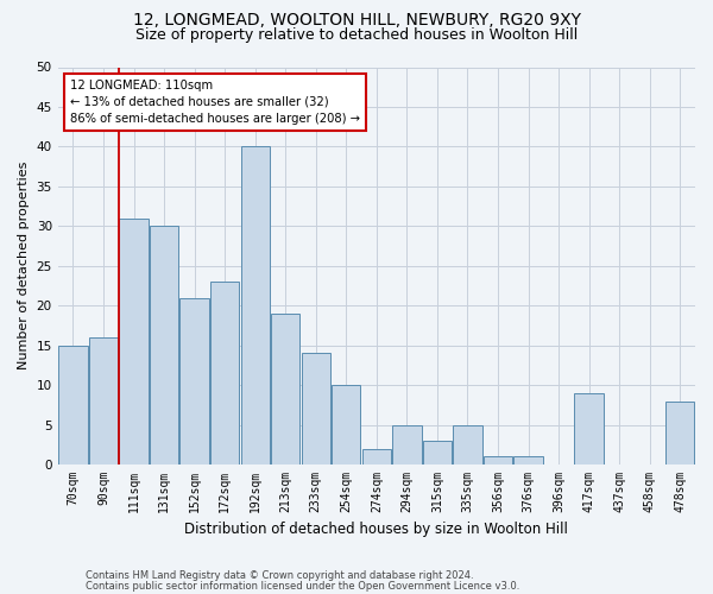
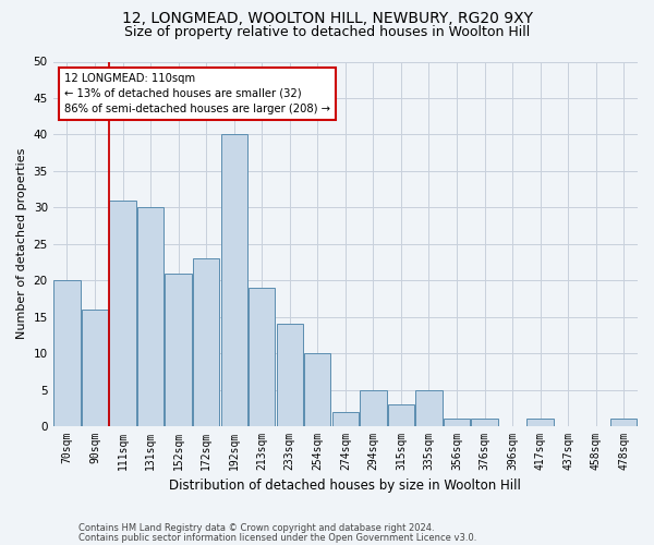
70sqm: 15 -> 20
417sqm: 9 -> 1
478sqm: 8 -> 1
